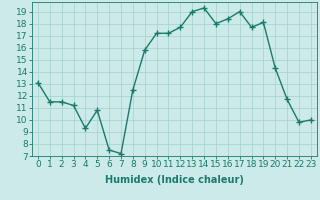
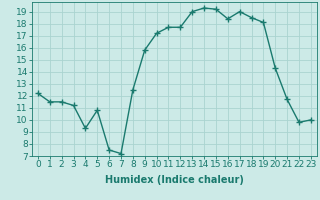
0: 13.1 -> 12.2
11: 17.2 -> 17.7
15: 18.0 -> 19.2
18: 17.7 -> 18.5
